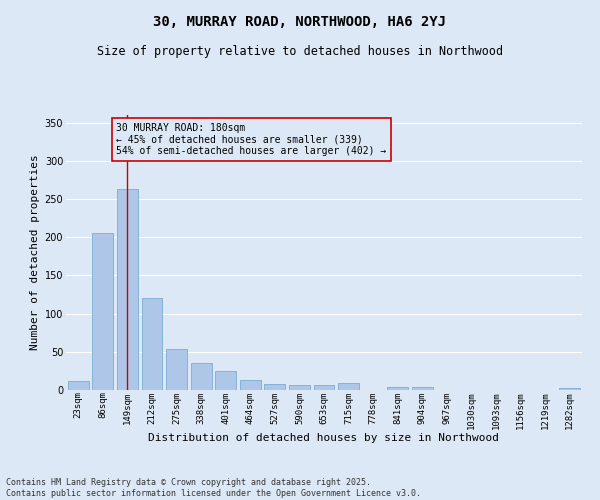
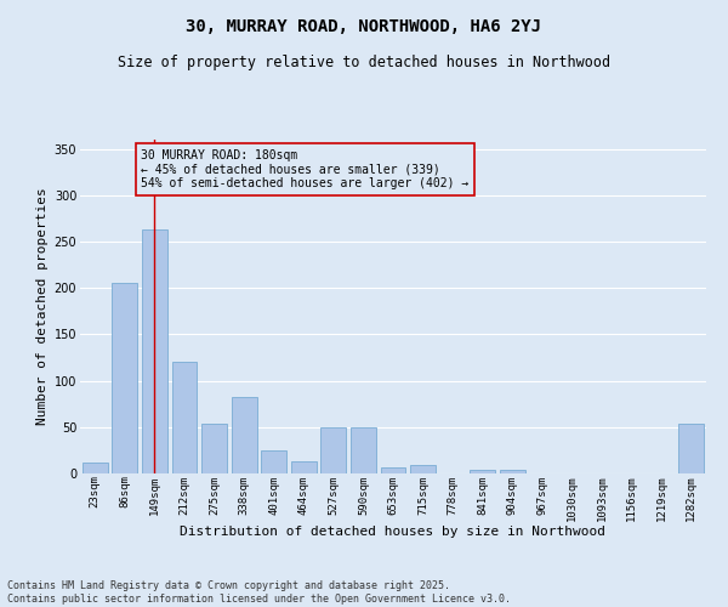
338sqm: 36 -> 82
527sqm: 8 -> 50
590sqm: 7 -> 50
1282sqm: 2 -> 54
